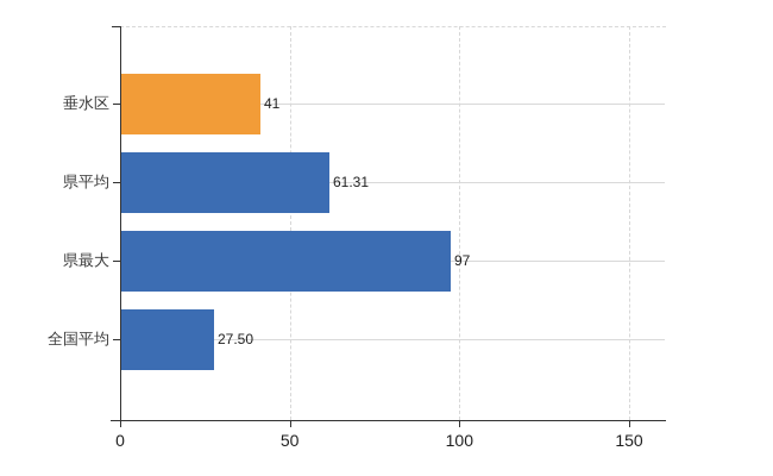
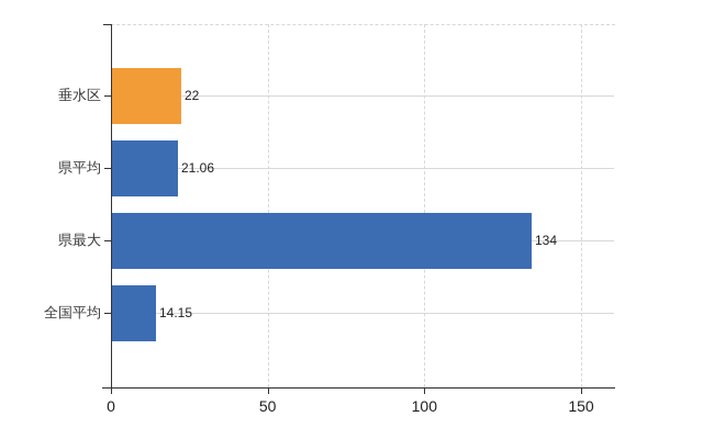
垂水区: 41 -> 22
県平均: 61.31 -> 21.06
県最大: 97 -> 134
全国平均: 27.50 -> 14.15
